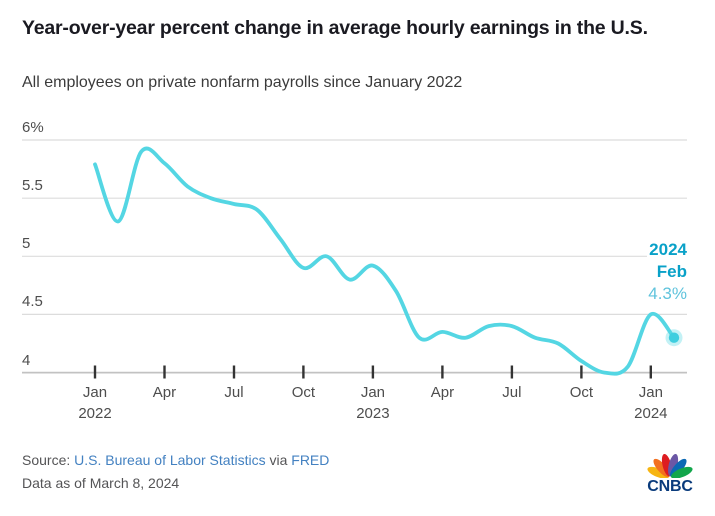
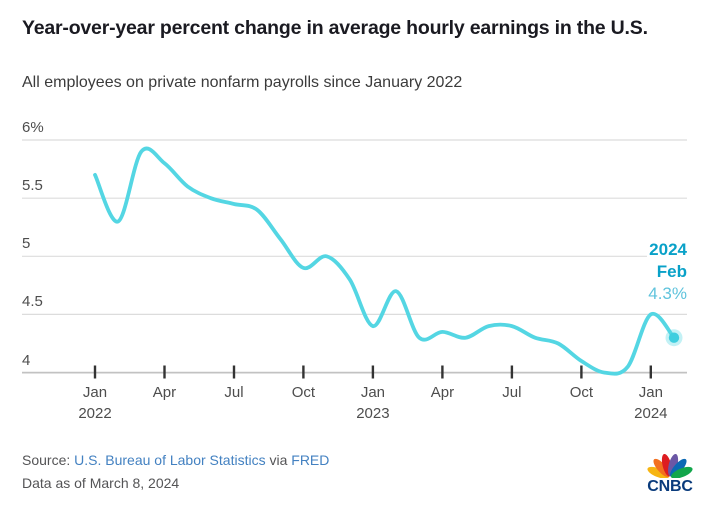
Jan 2022: 5.79% -> 5.70%
Jan 2023: 4.92% -> 4.40%
